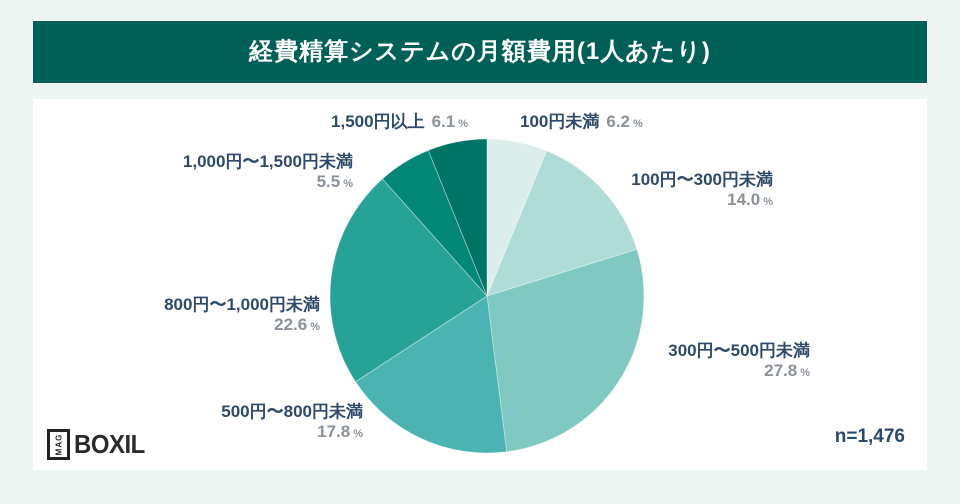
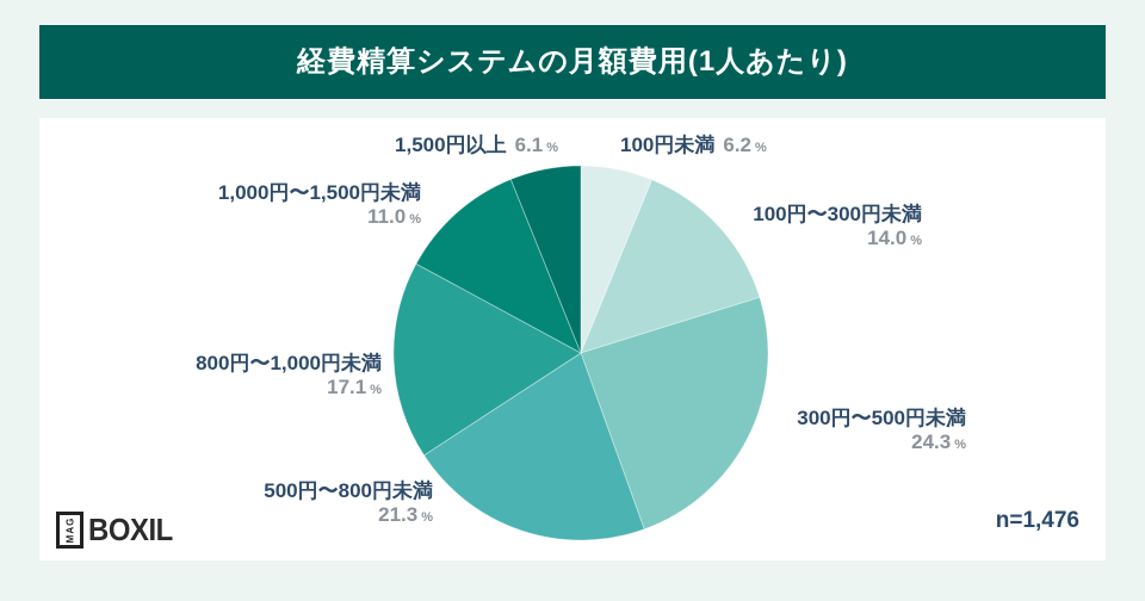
300円〜500円未満: 27.8 -> 24.3
500円〜800円未満: 17.8 -> 21.3
800円〜1,000円未満: 22.6 -> 17.1
1,000円〜1,500円未満: 5.5 -> 11.0
